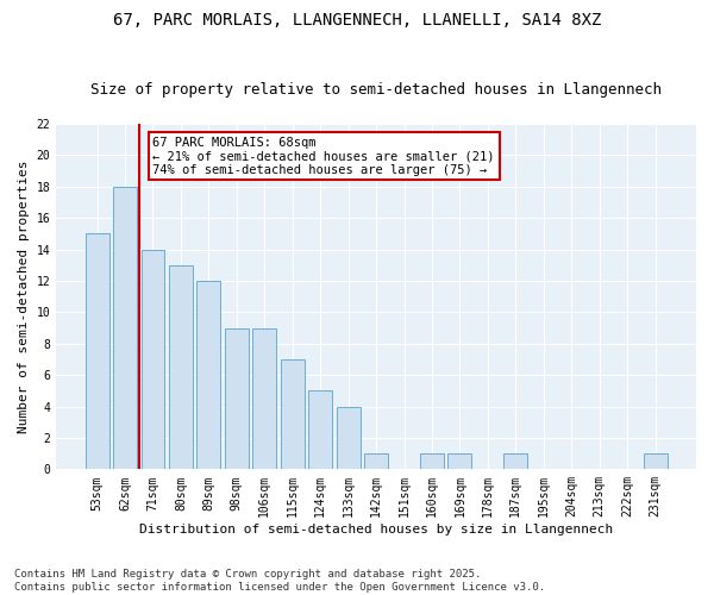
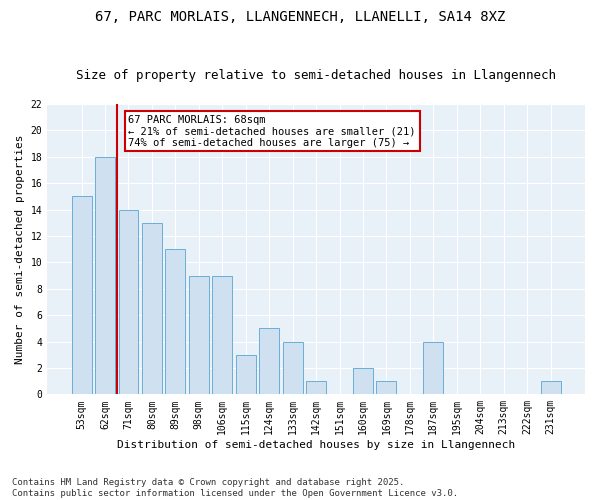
89sqm: 12 -> 11
115sqm: 7 -> 3
160sqm: 1 -> 2
187sqm: 1 -> 4
